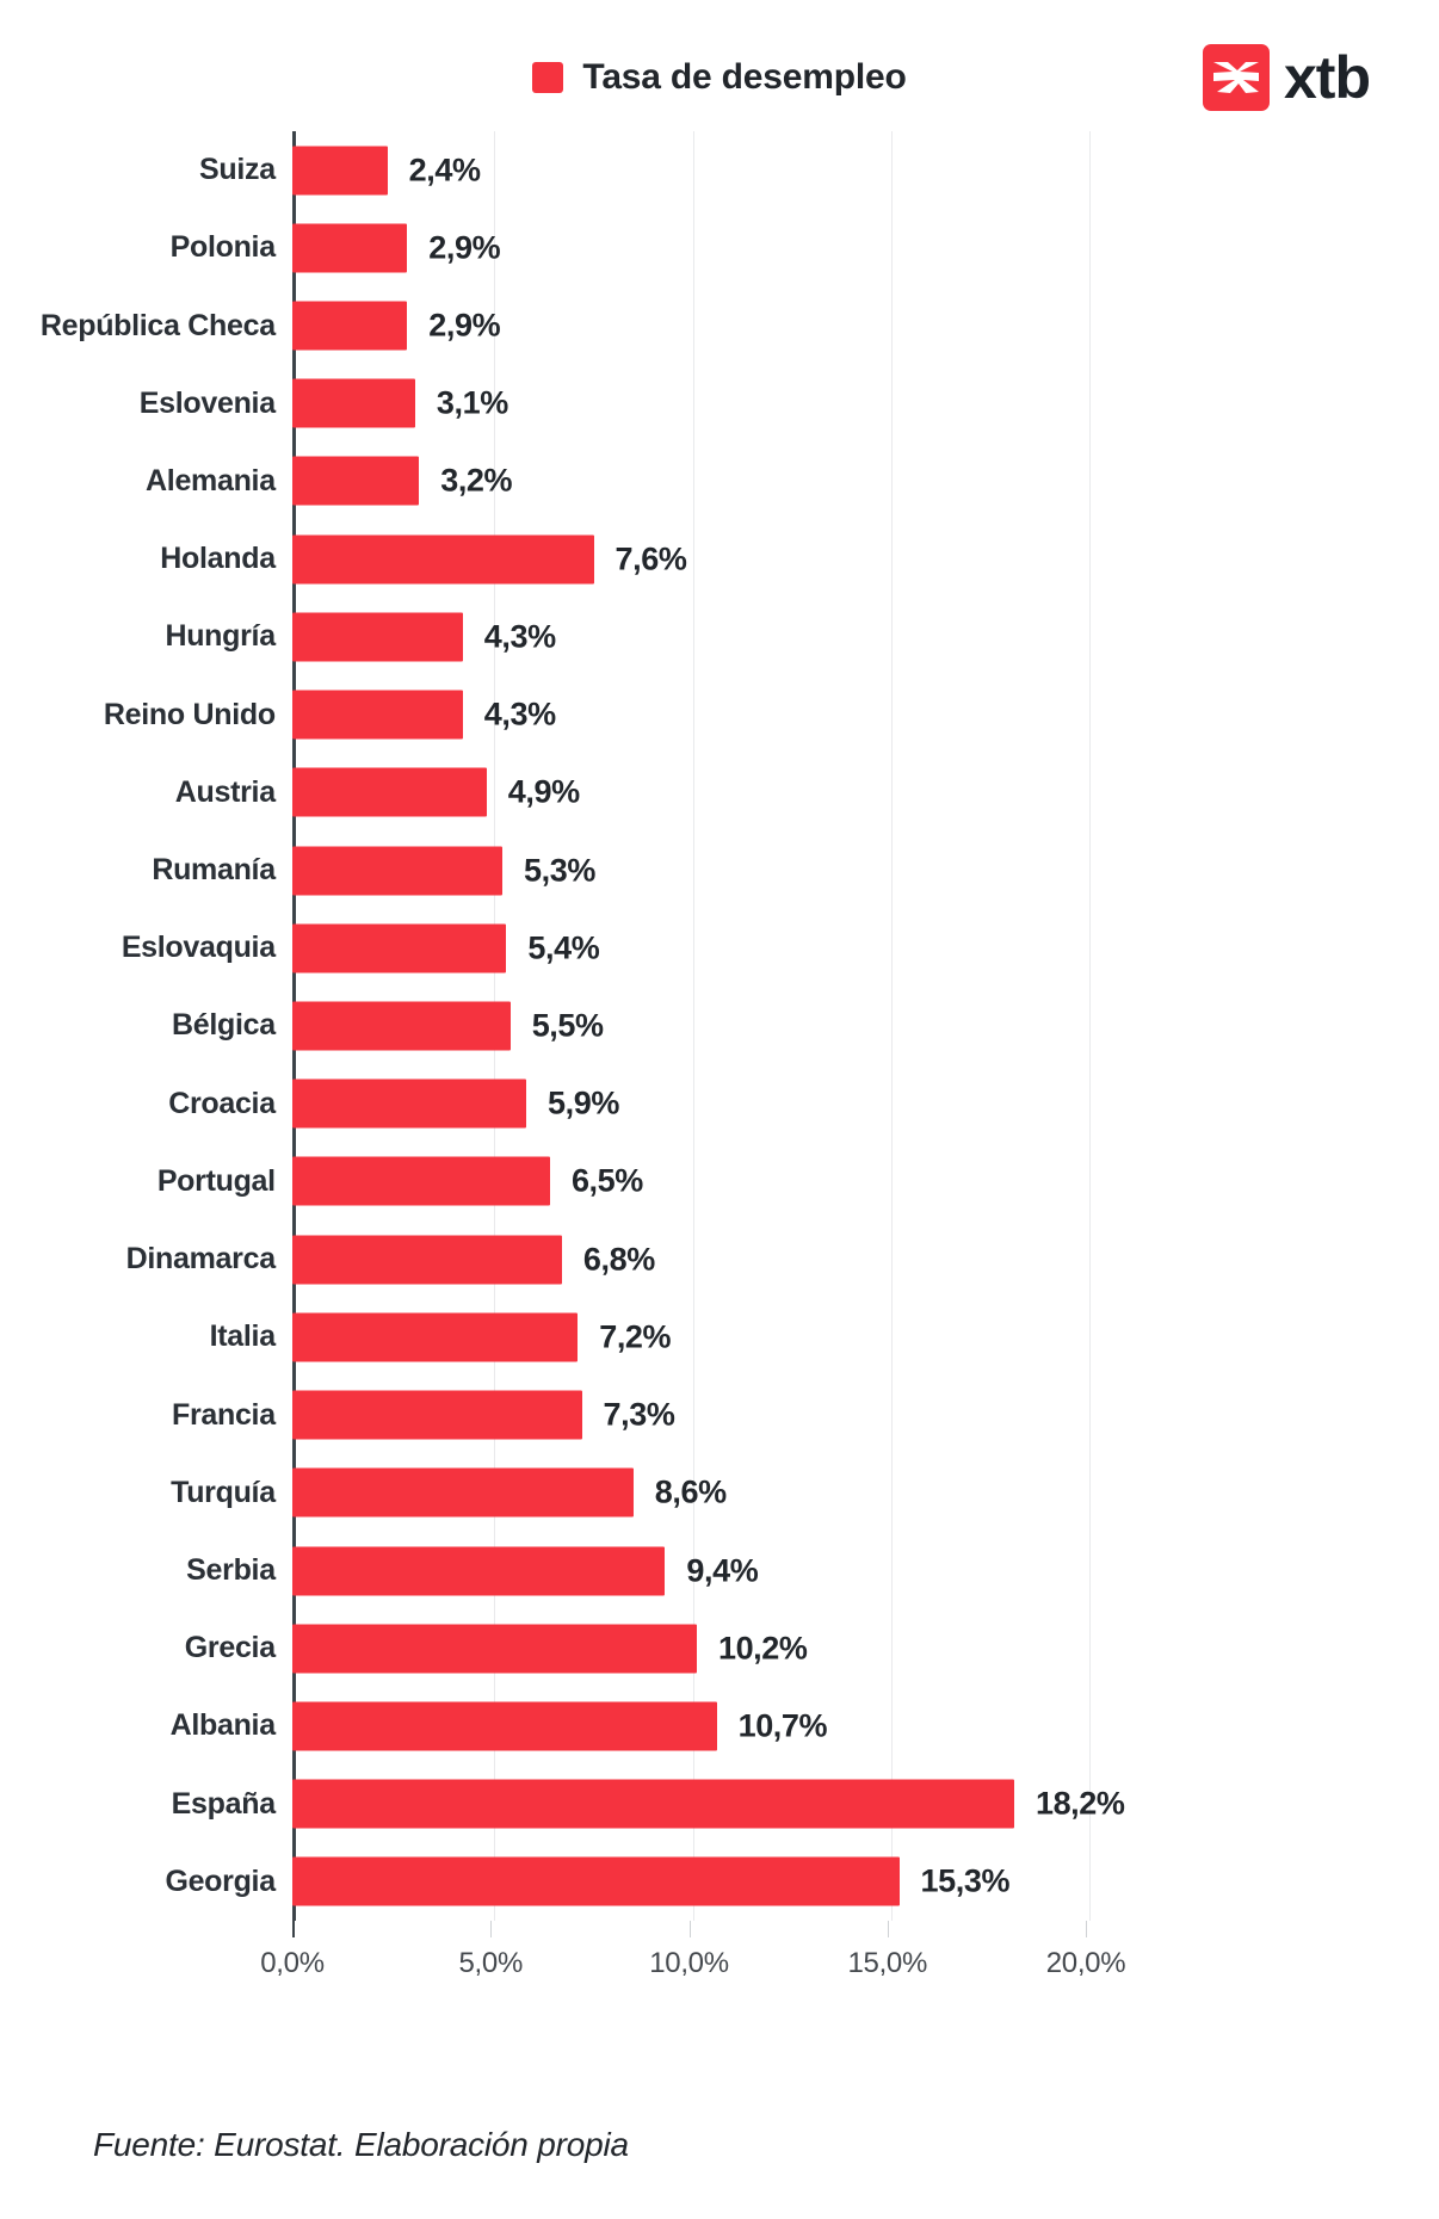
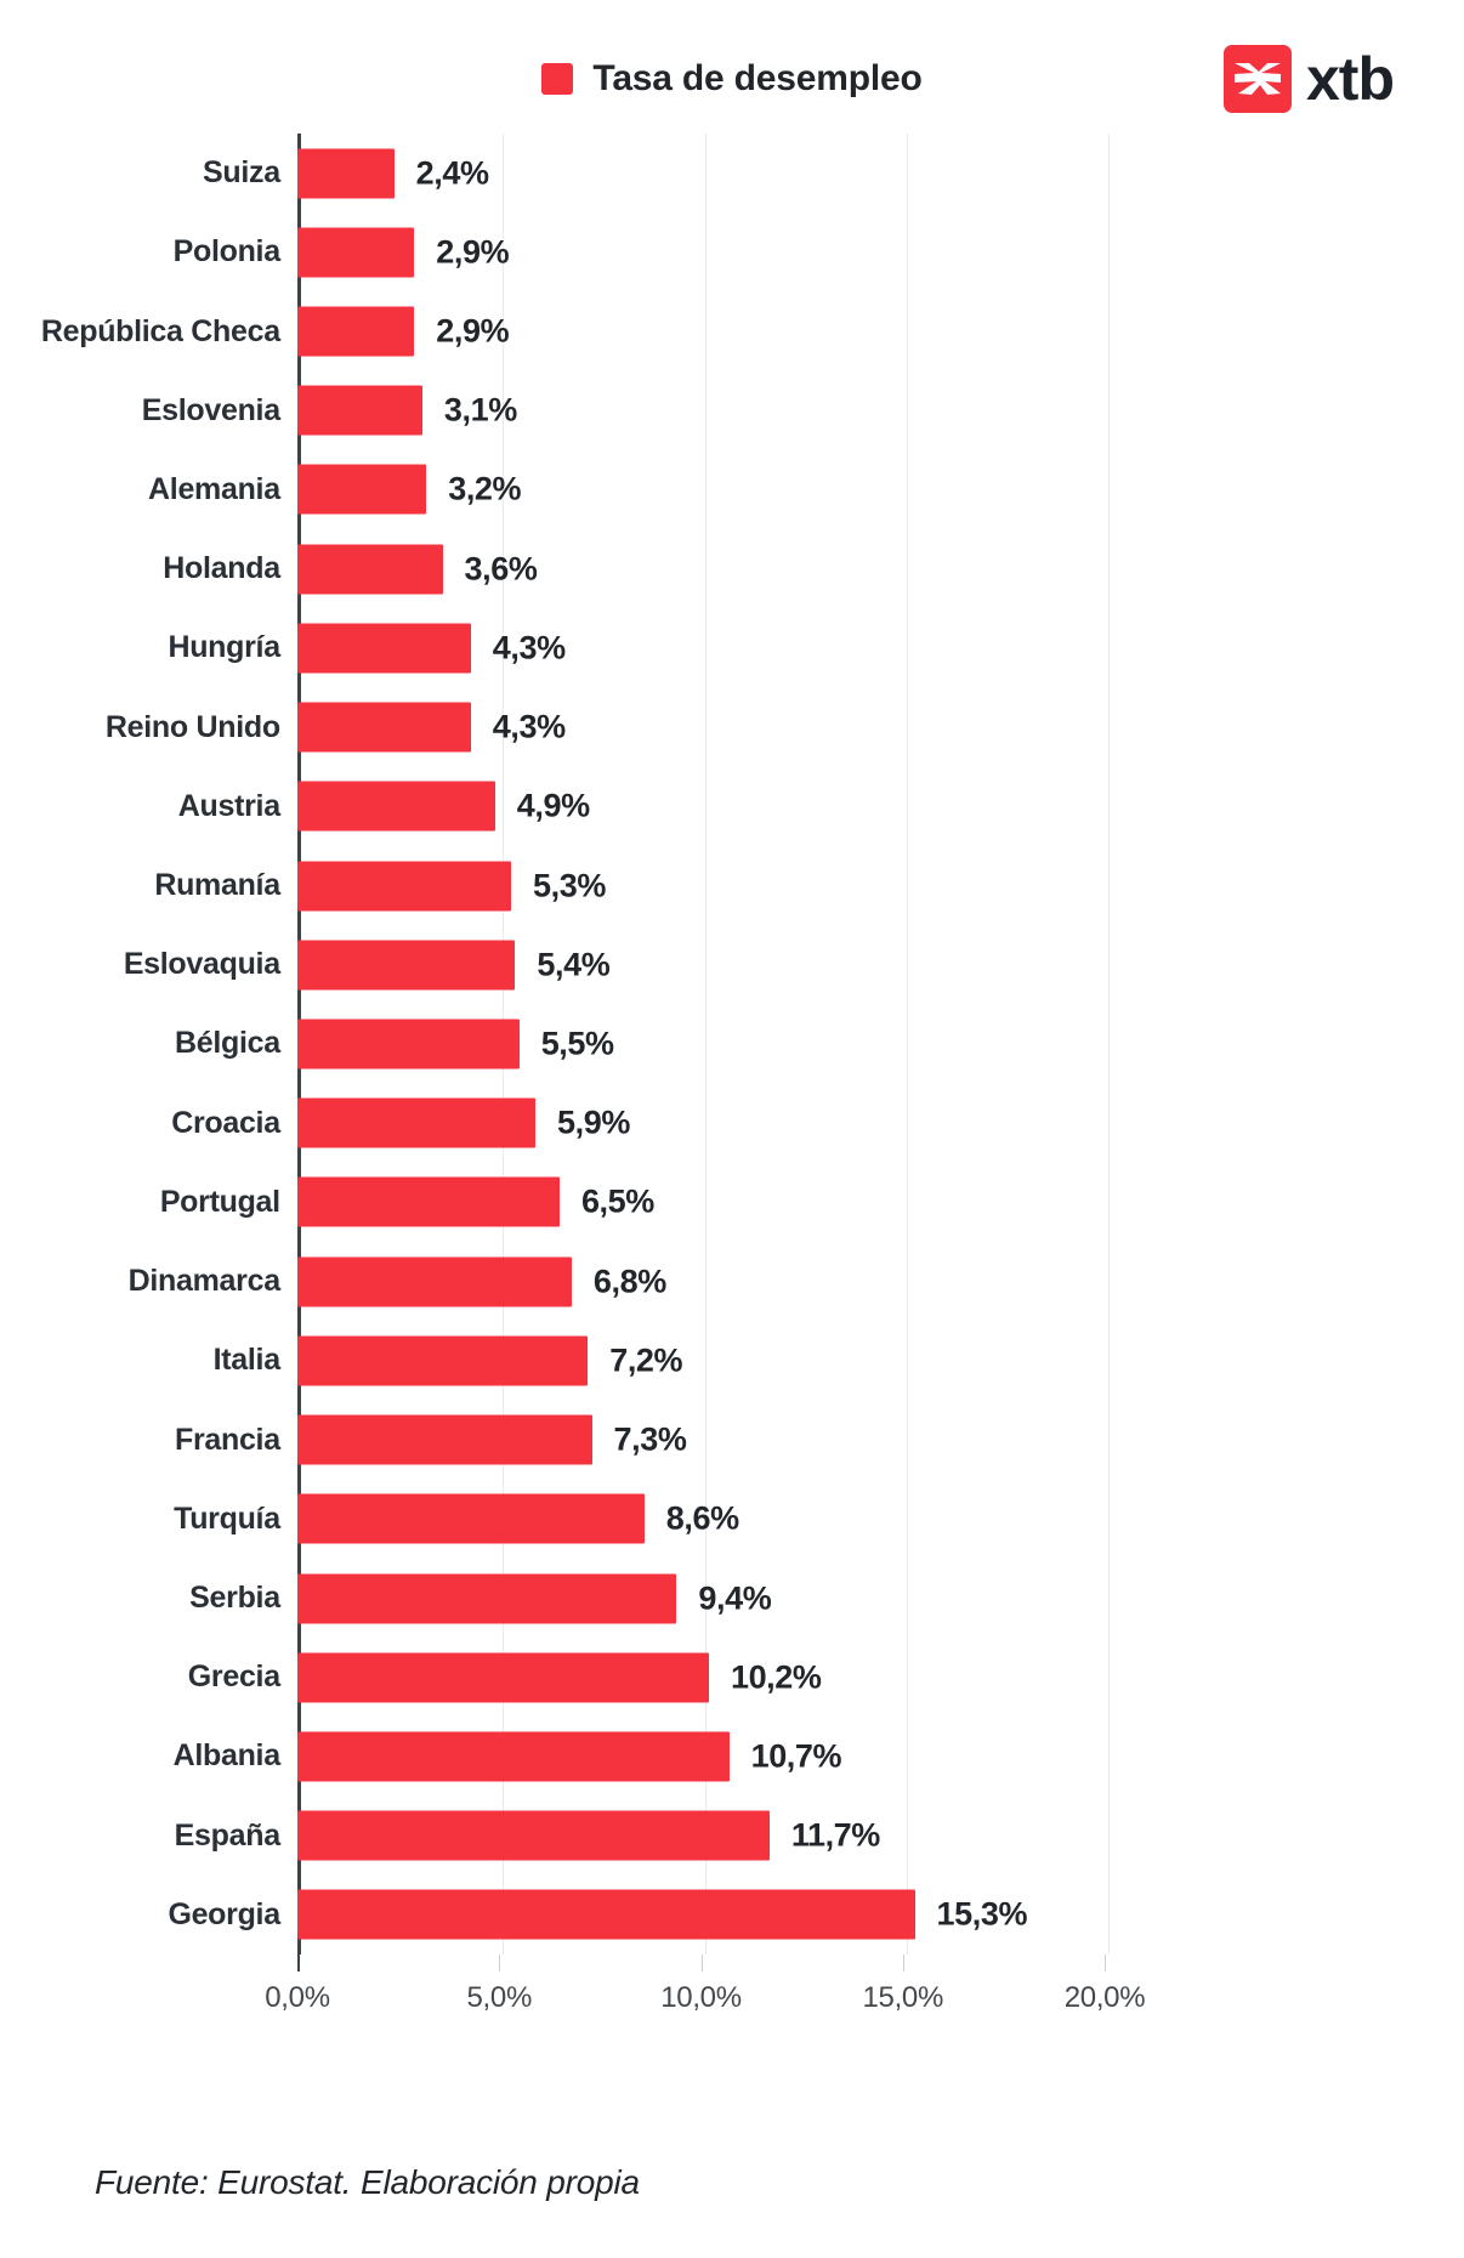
Holanda: 7,6% -> 3,6%
España: 18,2% -> 11,7%
